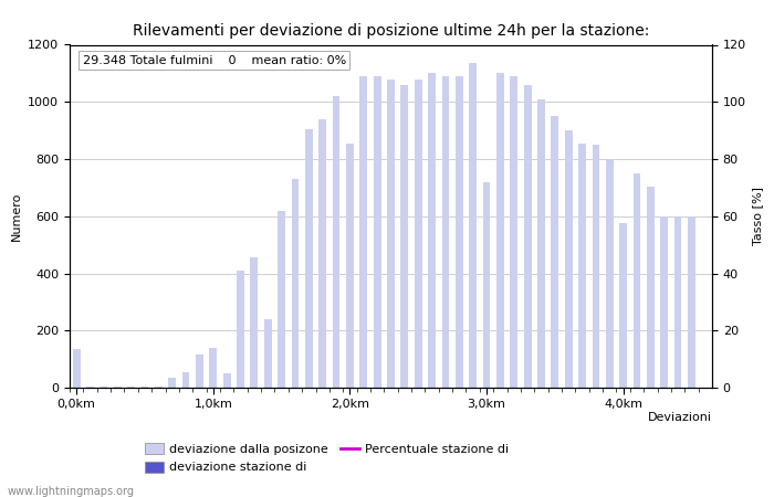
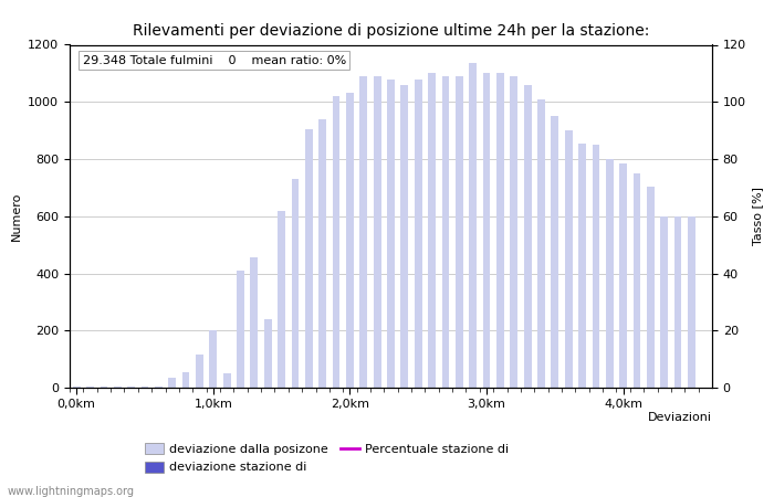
0,0km: 135 -> 5
1,0km: 140 -> 200
2,0km: 855 -> 1030
3,0km: 720 -> 1100
4,0km: 575 -> 785
